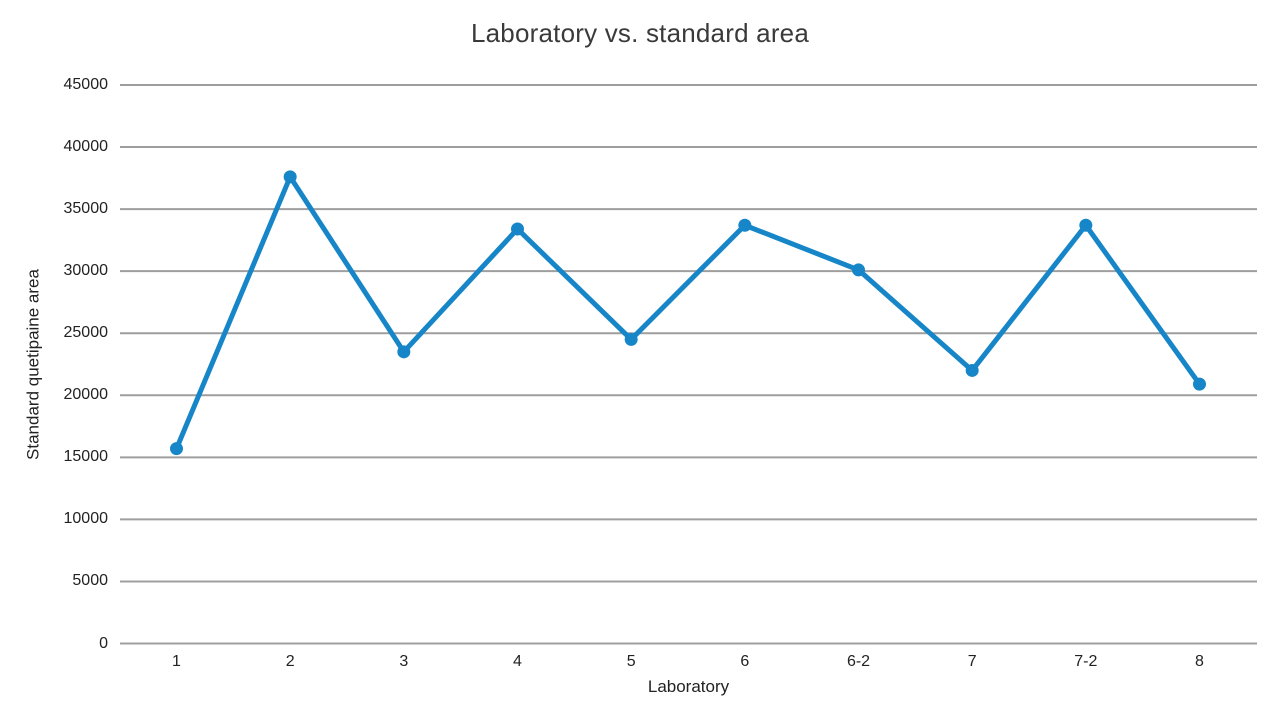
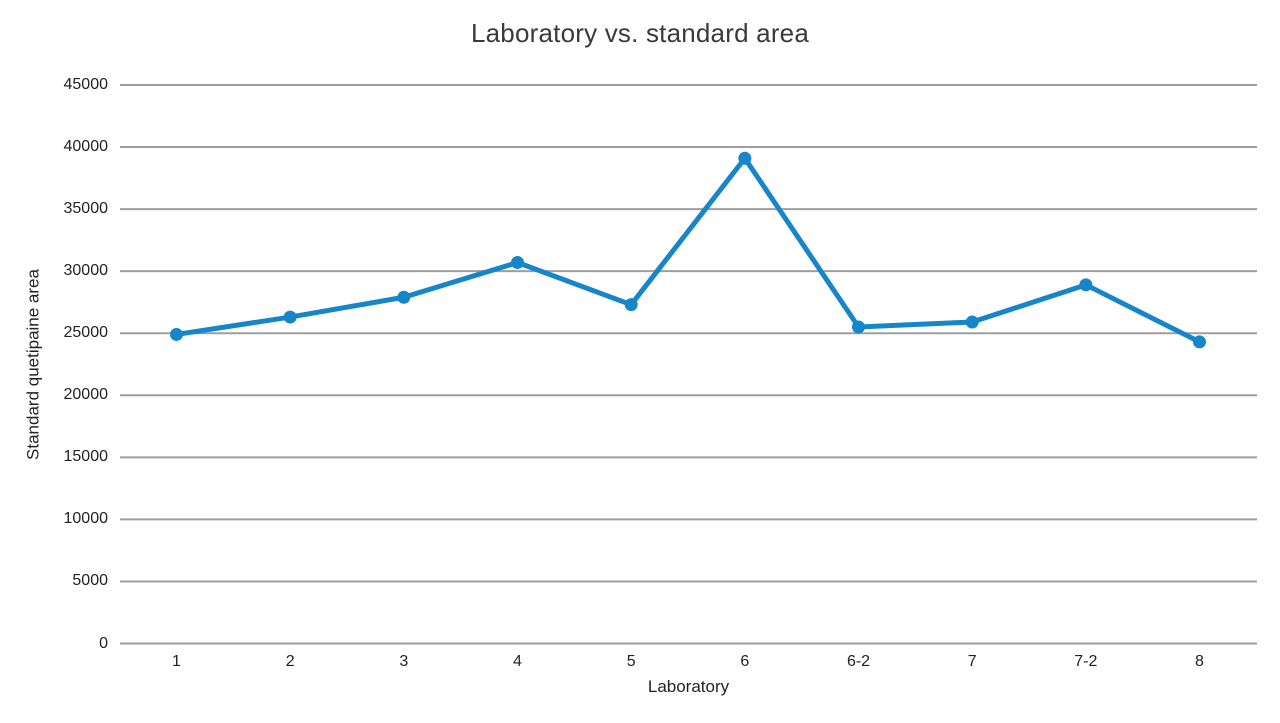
1: 15700 -> 24900
2: 37600 -> 26300
3: 23500 -> 27900
4: 33400 -> 30700
5: 24500 -> 27300
6: 33700 -> 39100
6-2: 30100 -> 25500
7: 22000 -> 25900
7-2: 33700 -> 28900
8: 20900 -> 24300
